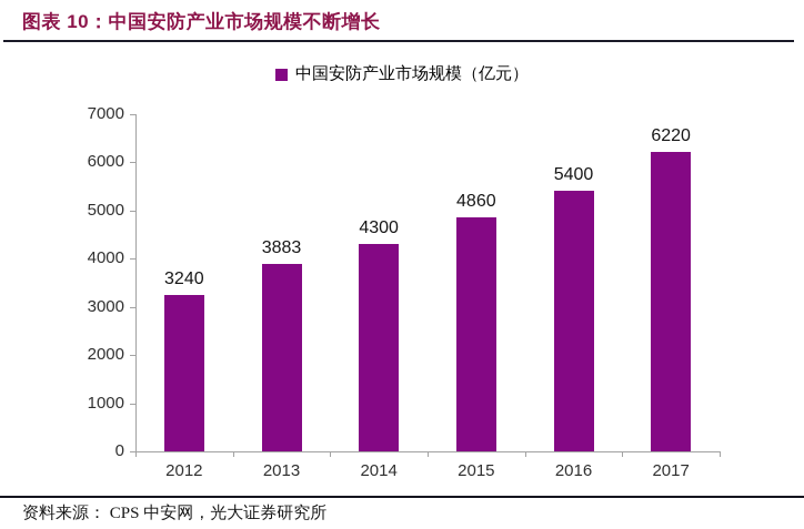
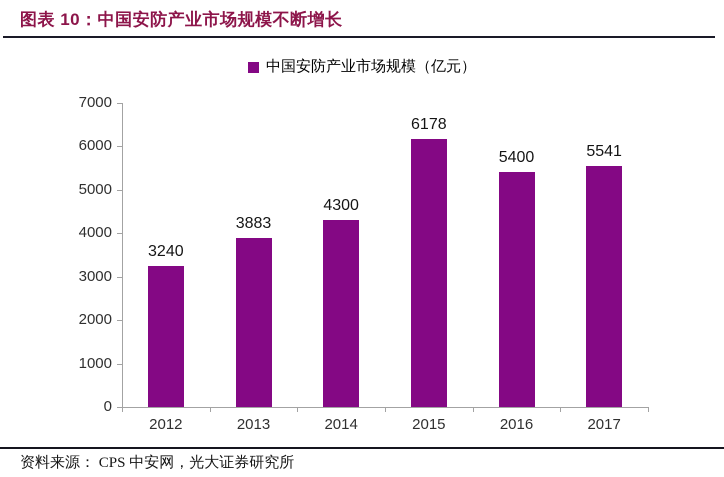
2015: 4860 -> 6178
2017: 6220 -> 5541
